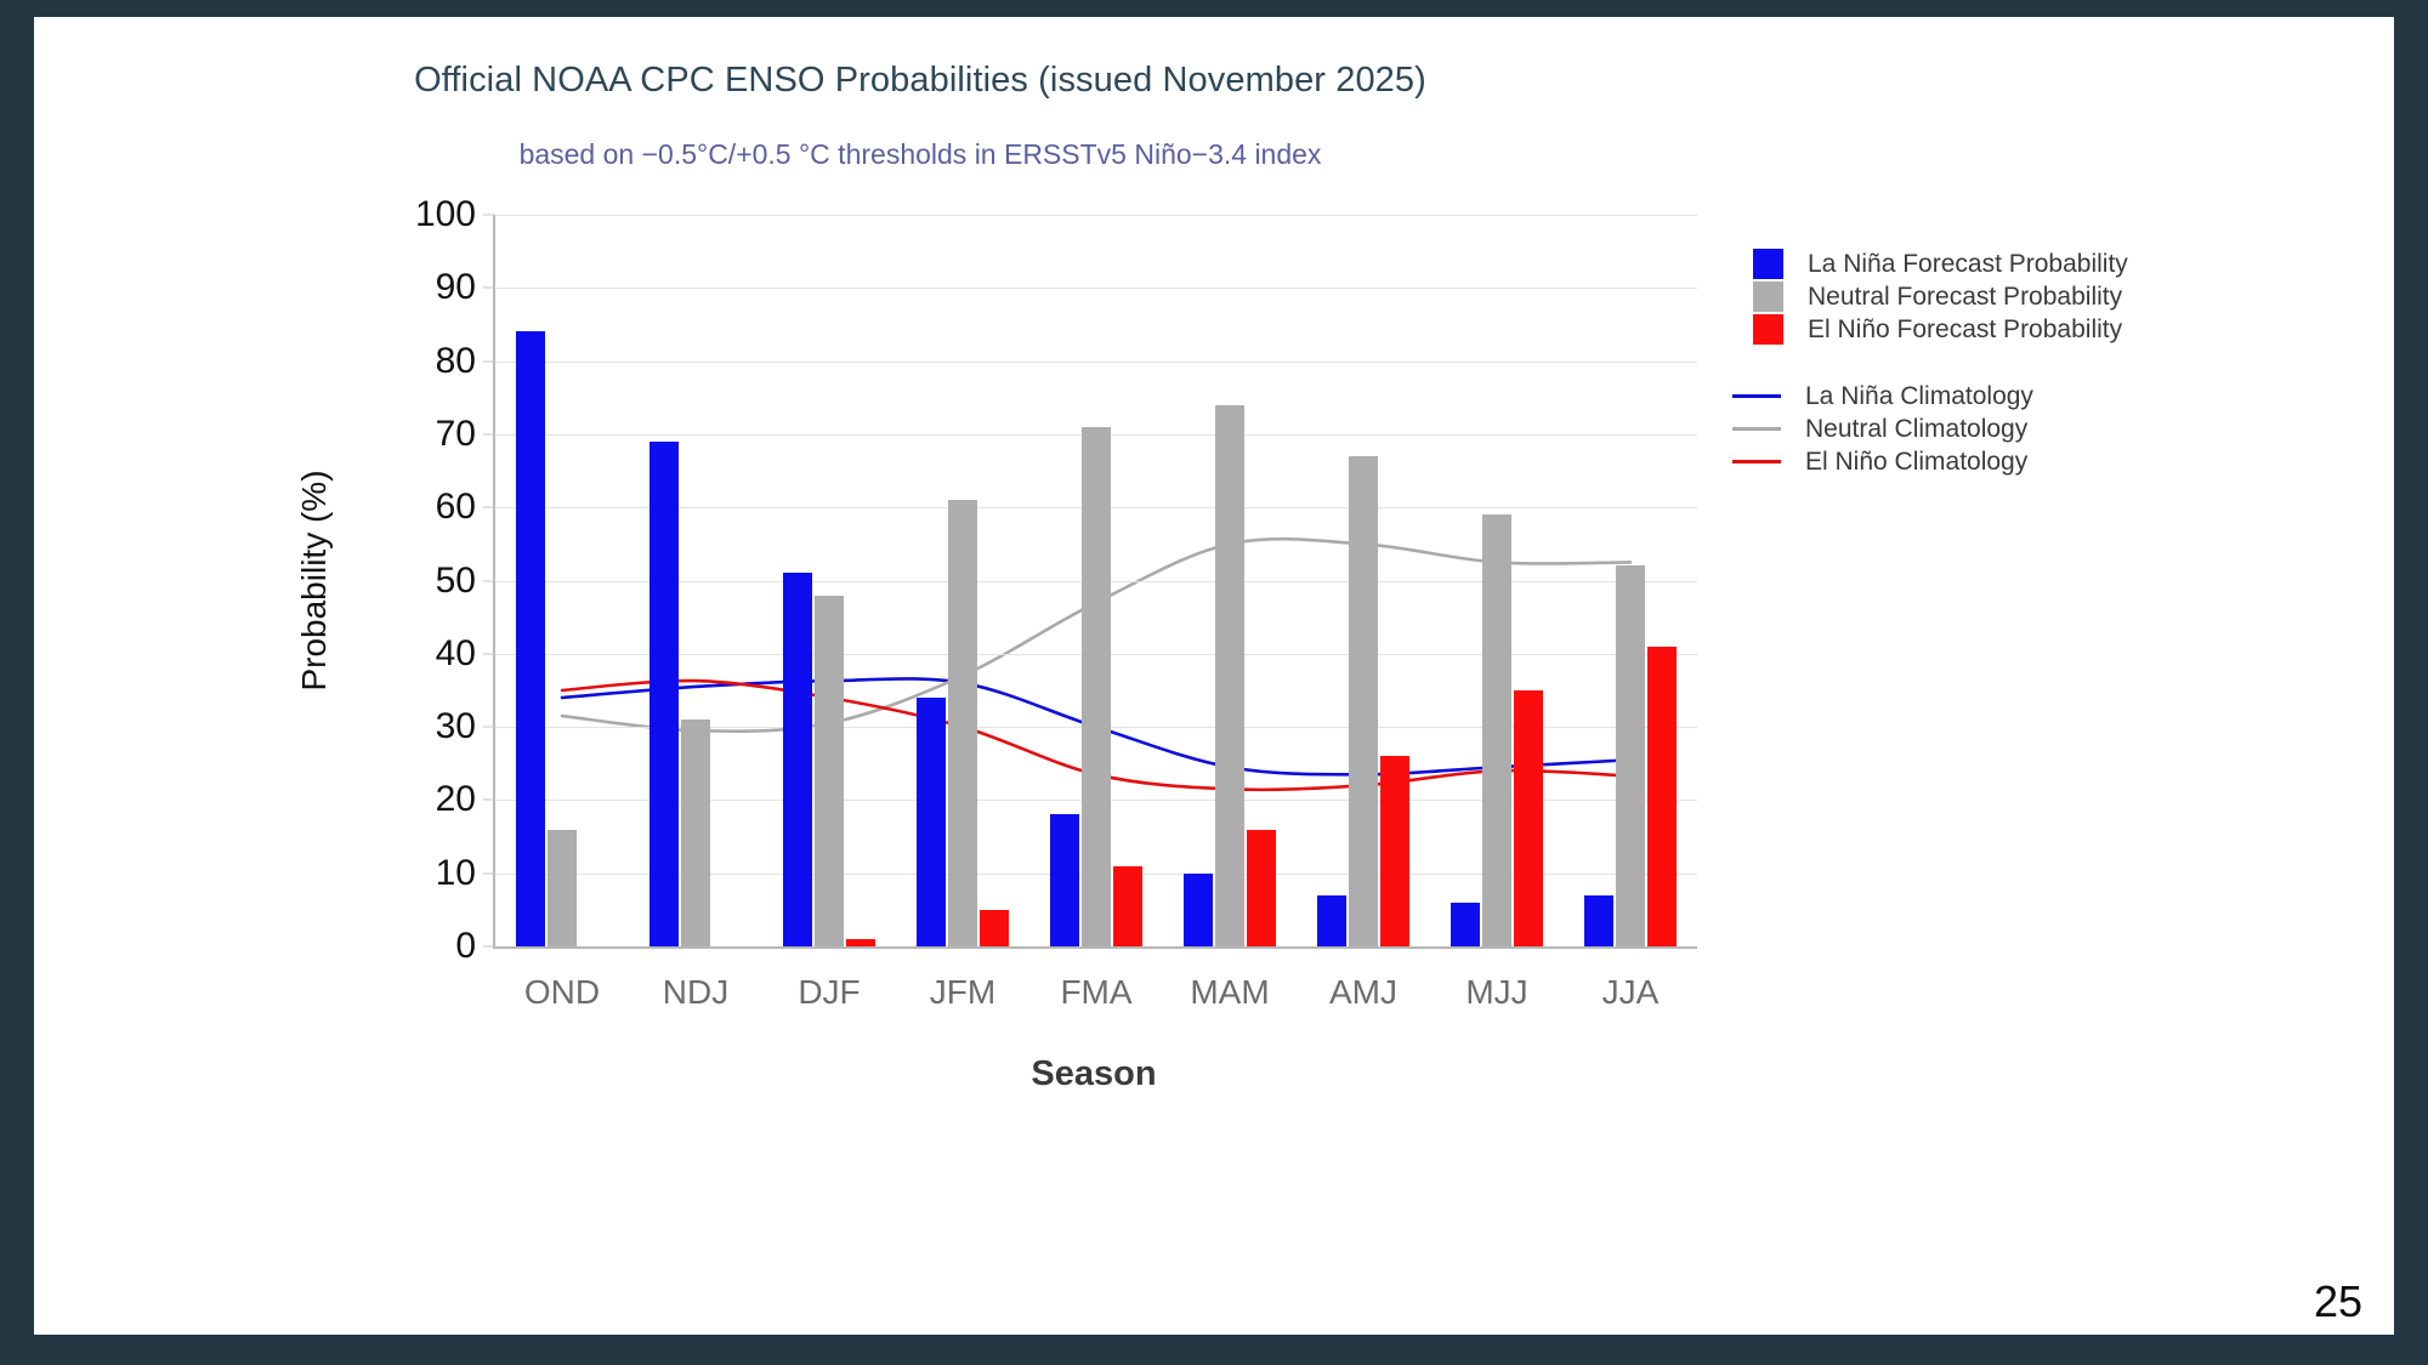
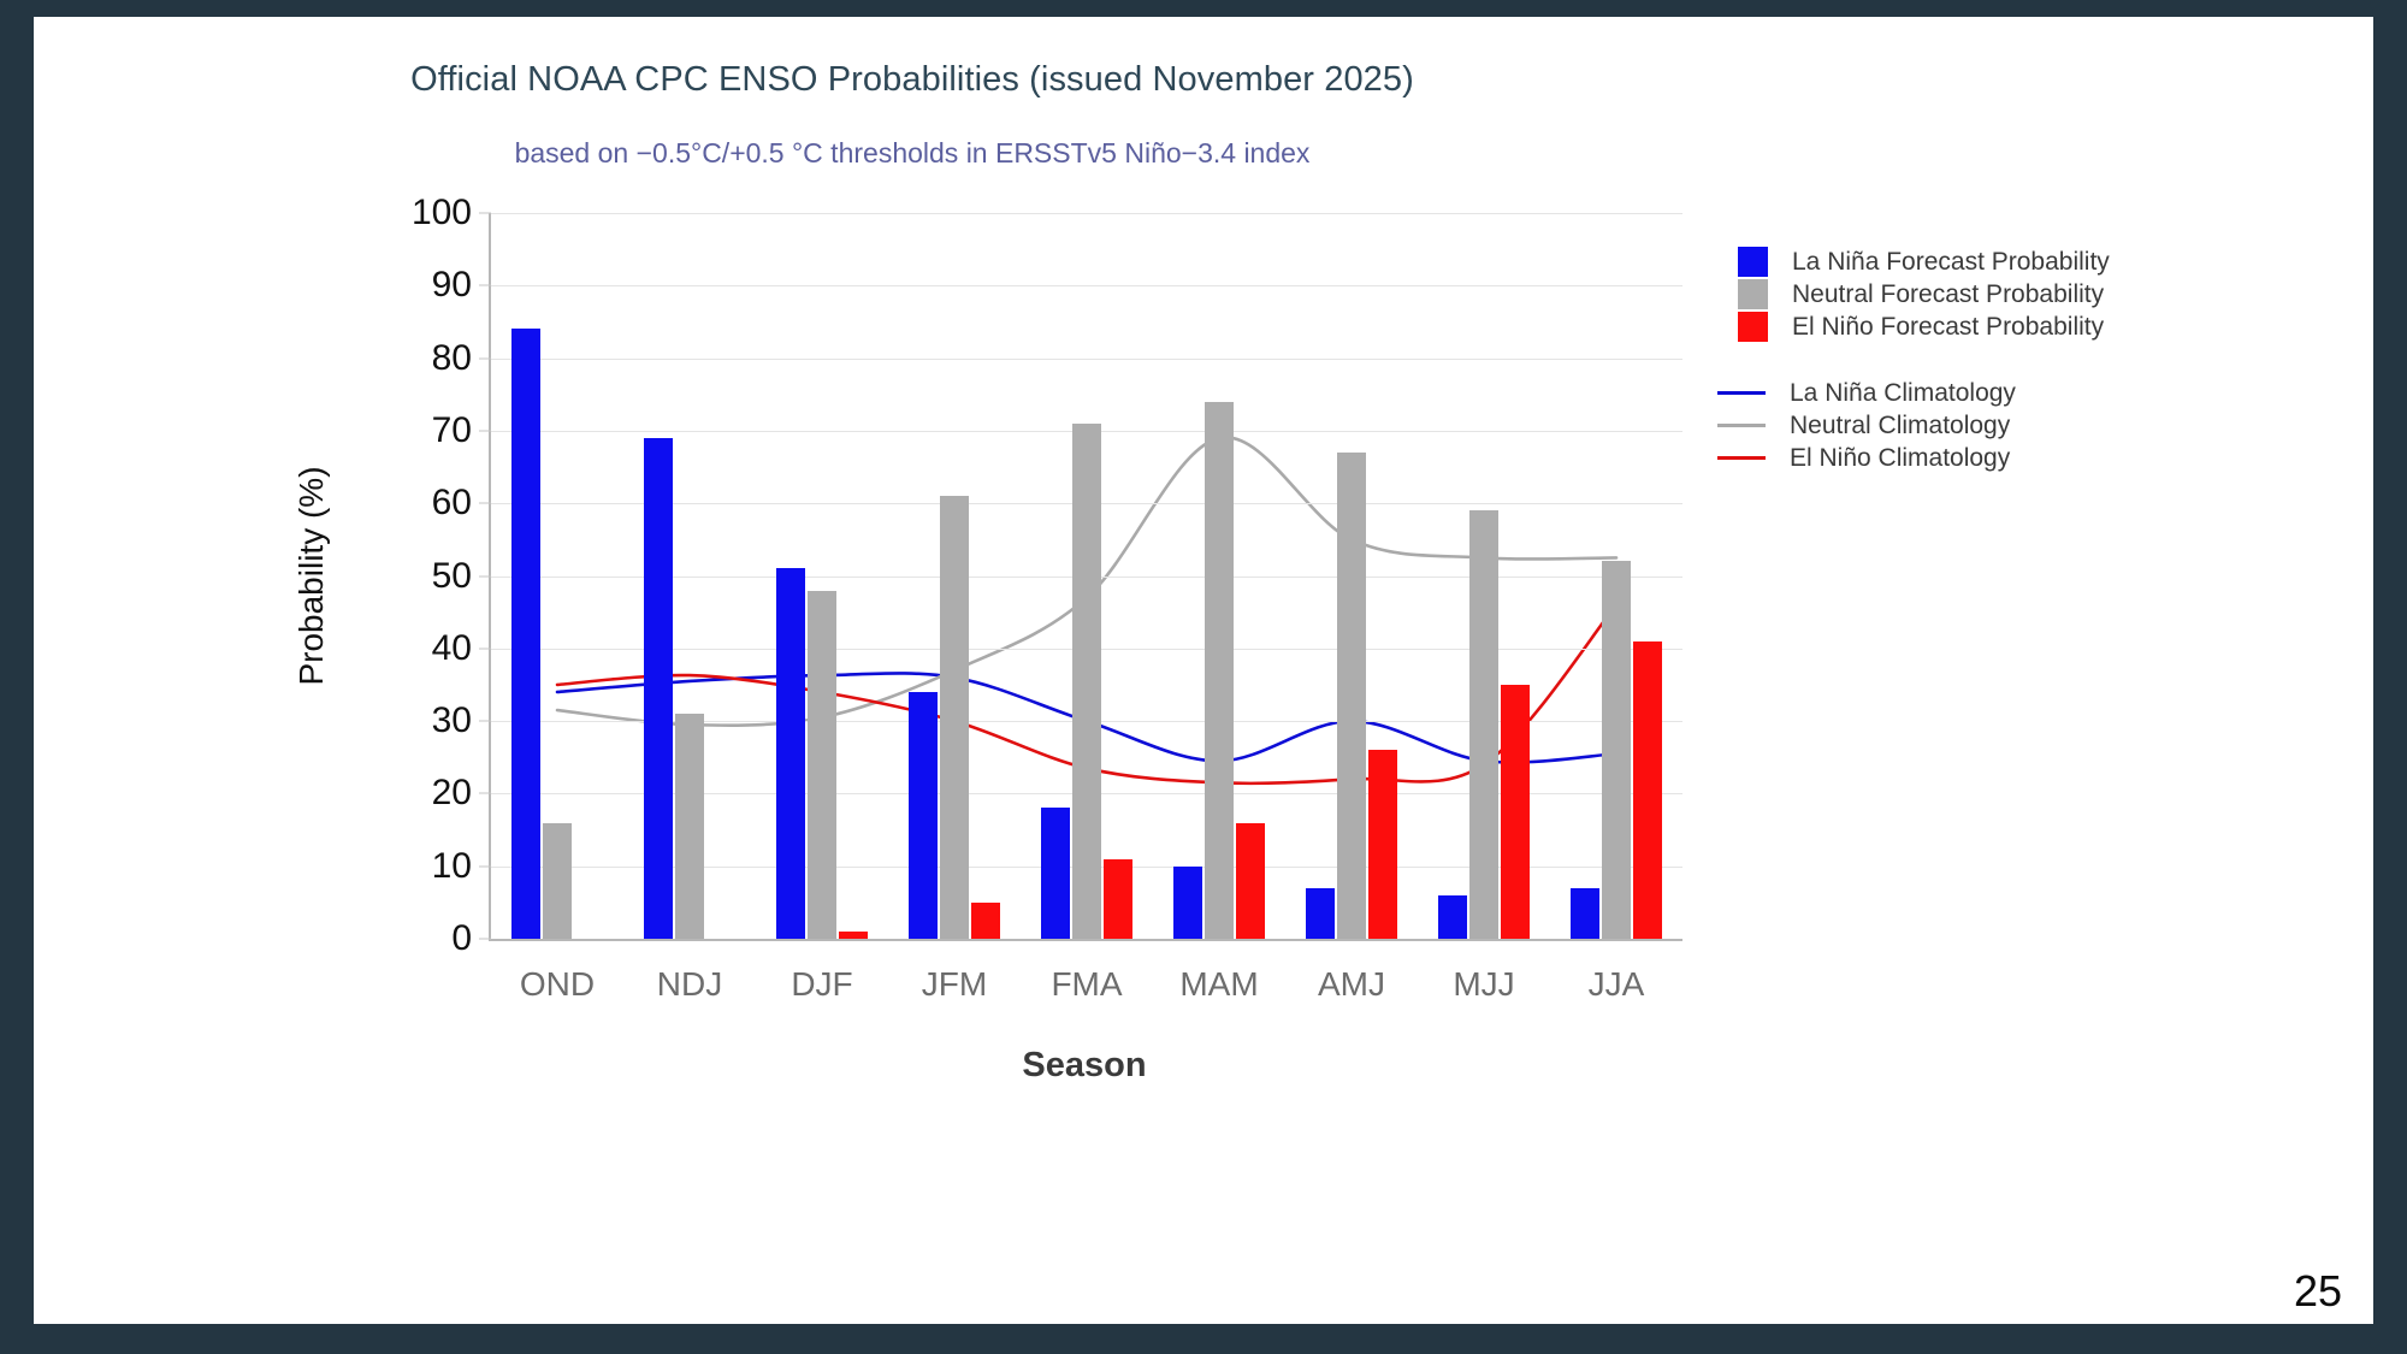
Neutral Climatology/MAM: 55 -> 69
La Niña Climatology/AMJ: 24 -> 30
El Niño Climatology/JJA: 23 -> 46
